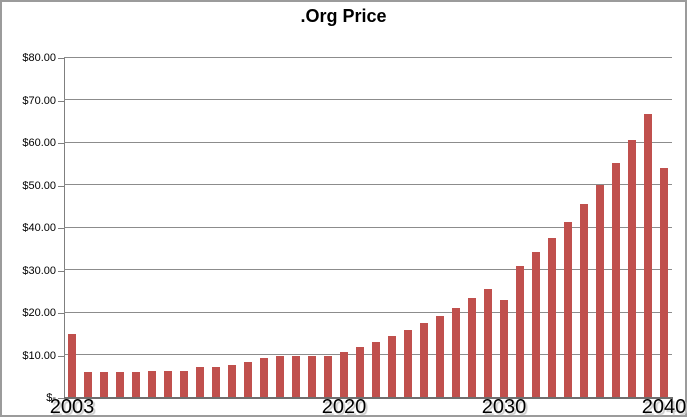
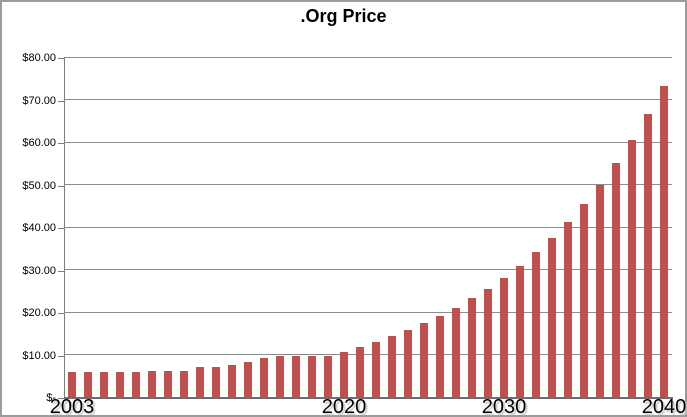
2003: $15 -> $6
2030: $23 -> $28
2040: $54 -> $73
